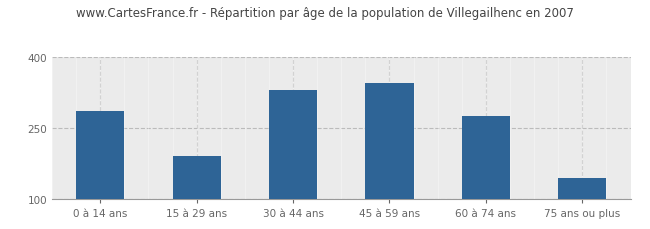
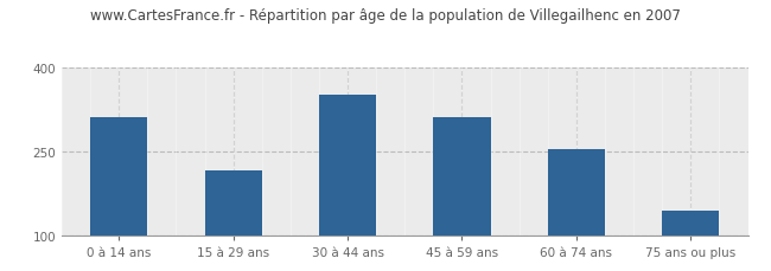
0 à 14 ans: 285 -> 310
15 à 29 ans: 190 -> 215
30 à 44 ans: 330 -> 350
45 à 59 ans: 345 -> 310
60 à 74 ans: 275 -> 253
